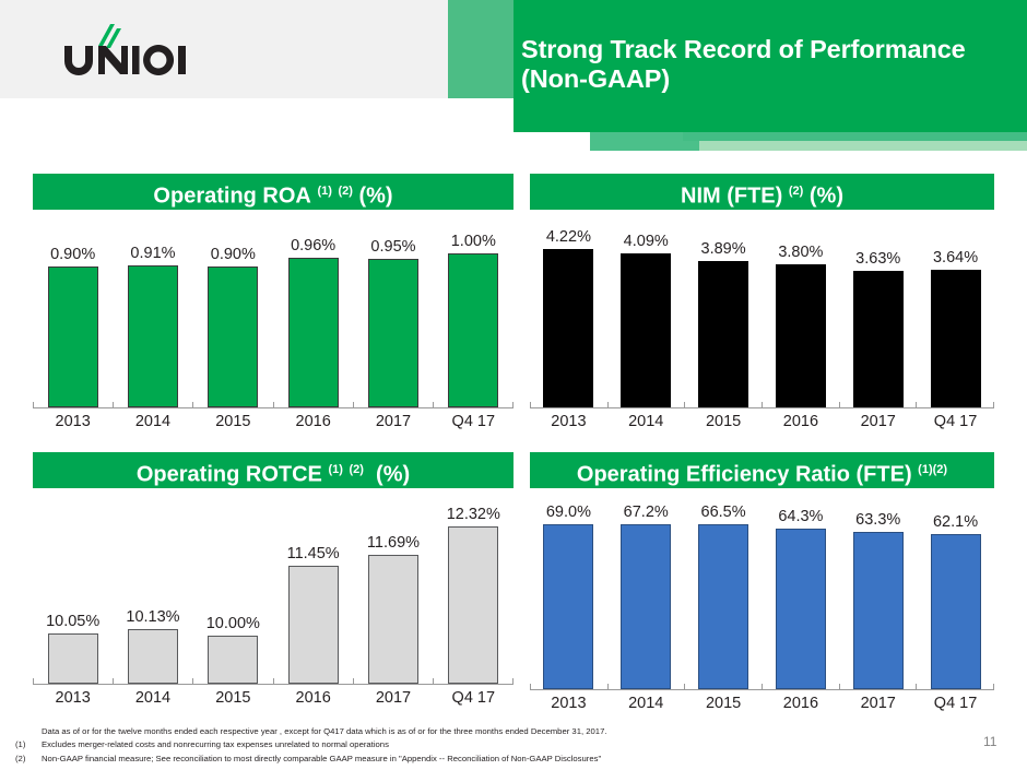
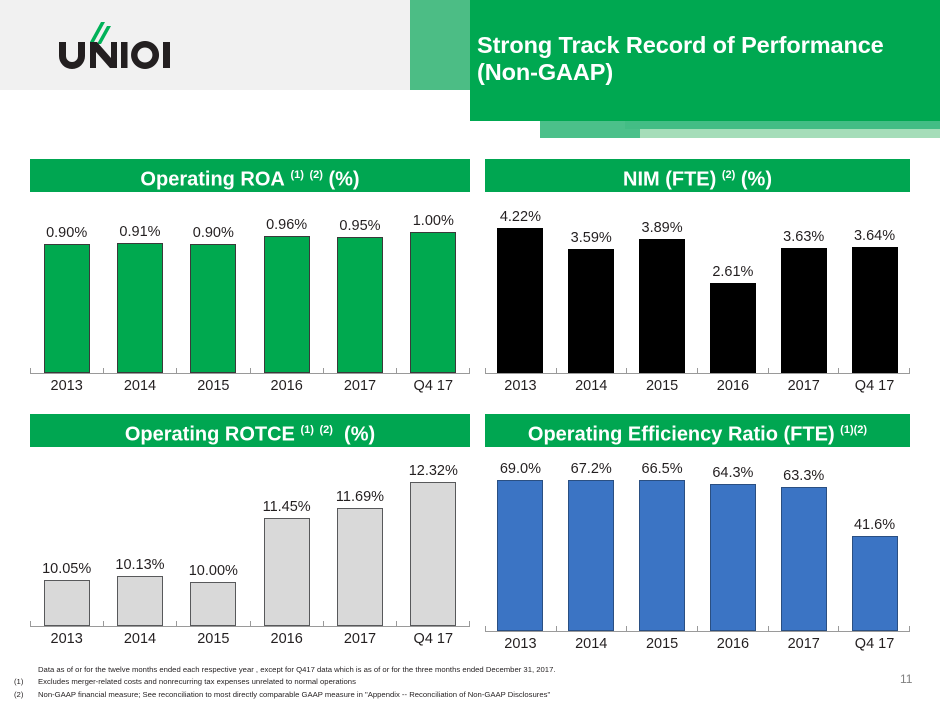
NIM (FTE) (2) (%)/2014: 4.09% -> 3.59%
NIM (FTE) (2) (%)/2016: 3.80% -> 2.61%
Operating Efficiency Ratio (FTE) (1) (2)/Q4 17: 62.1% -> 41.6%
